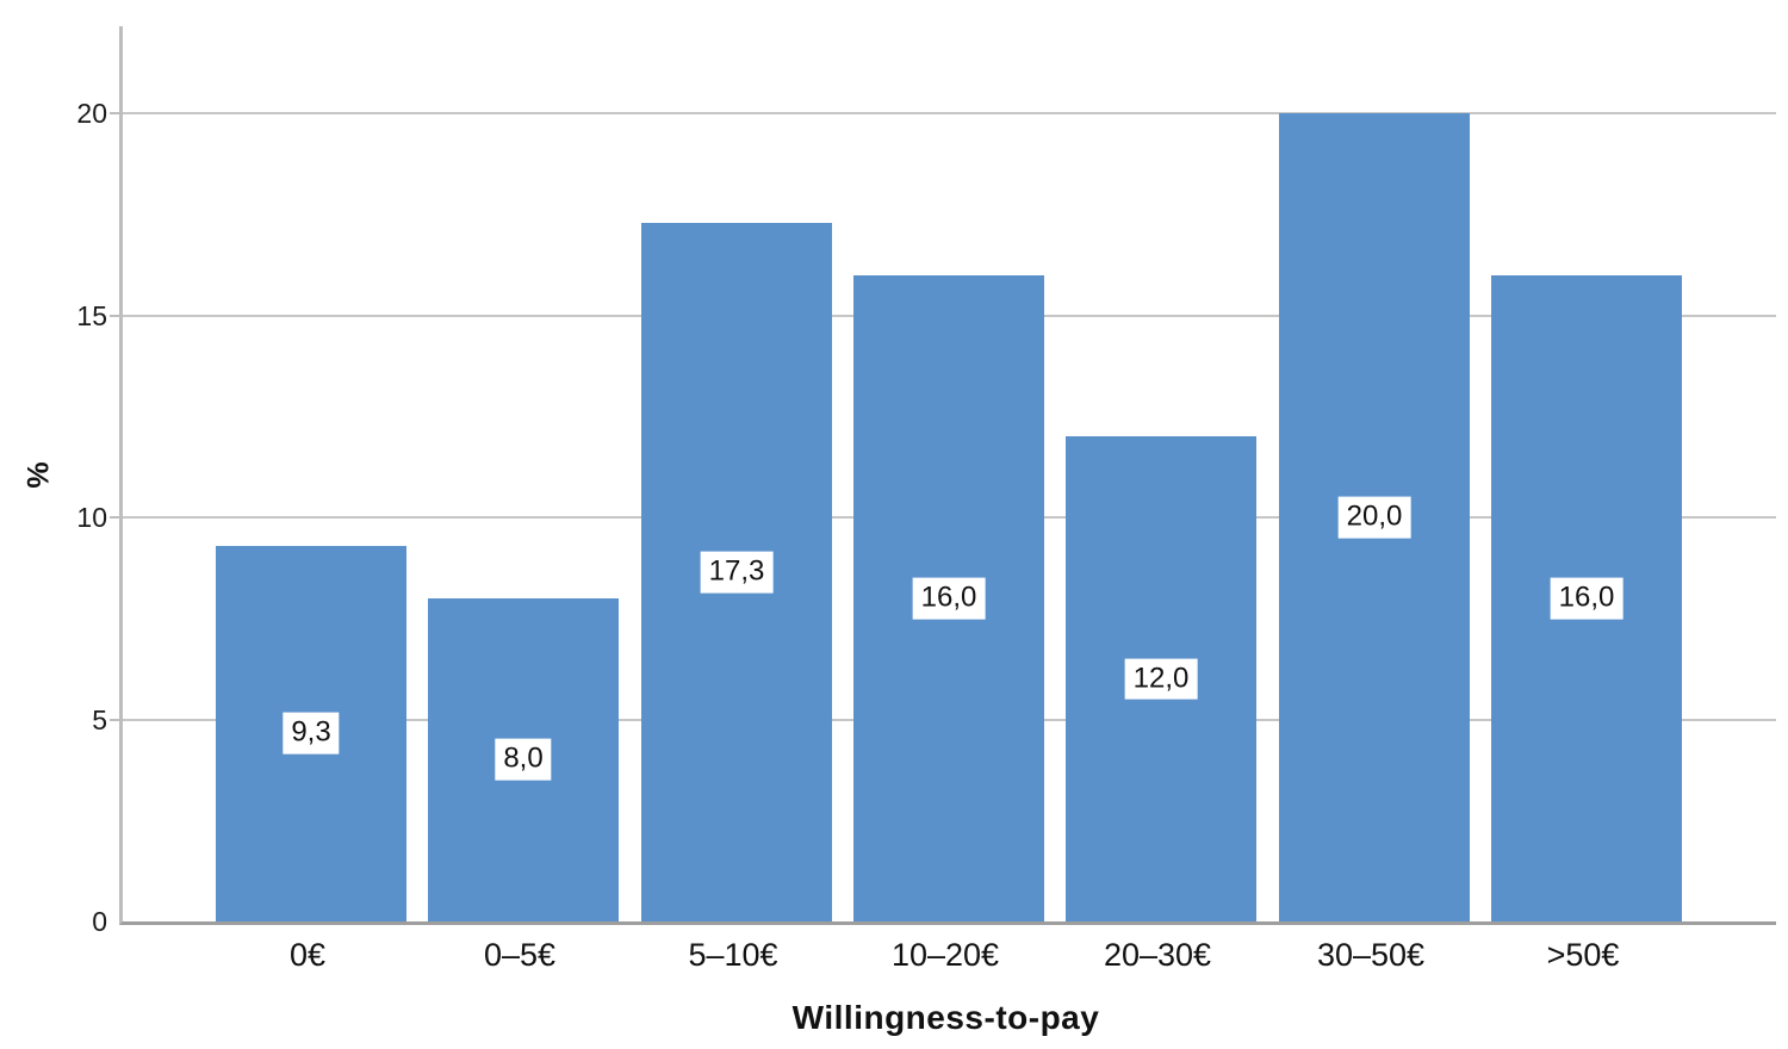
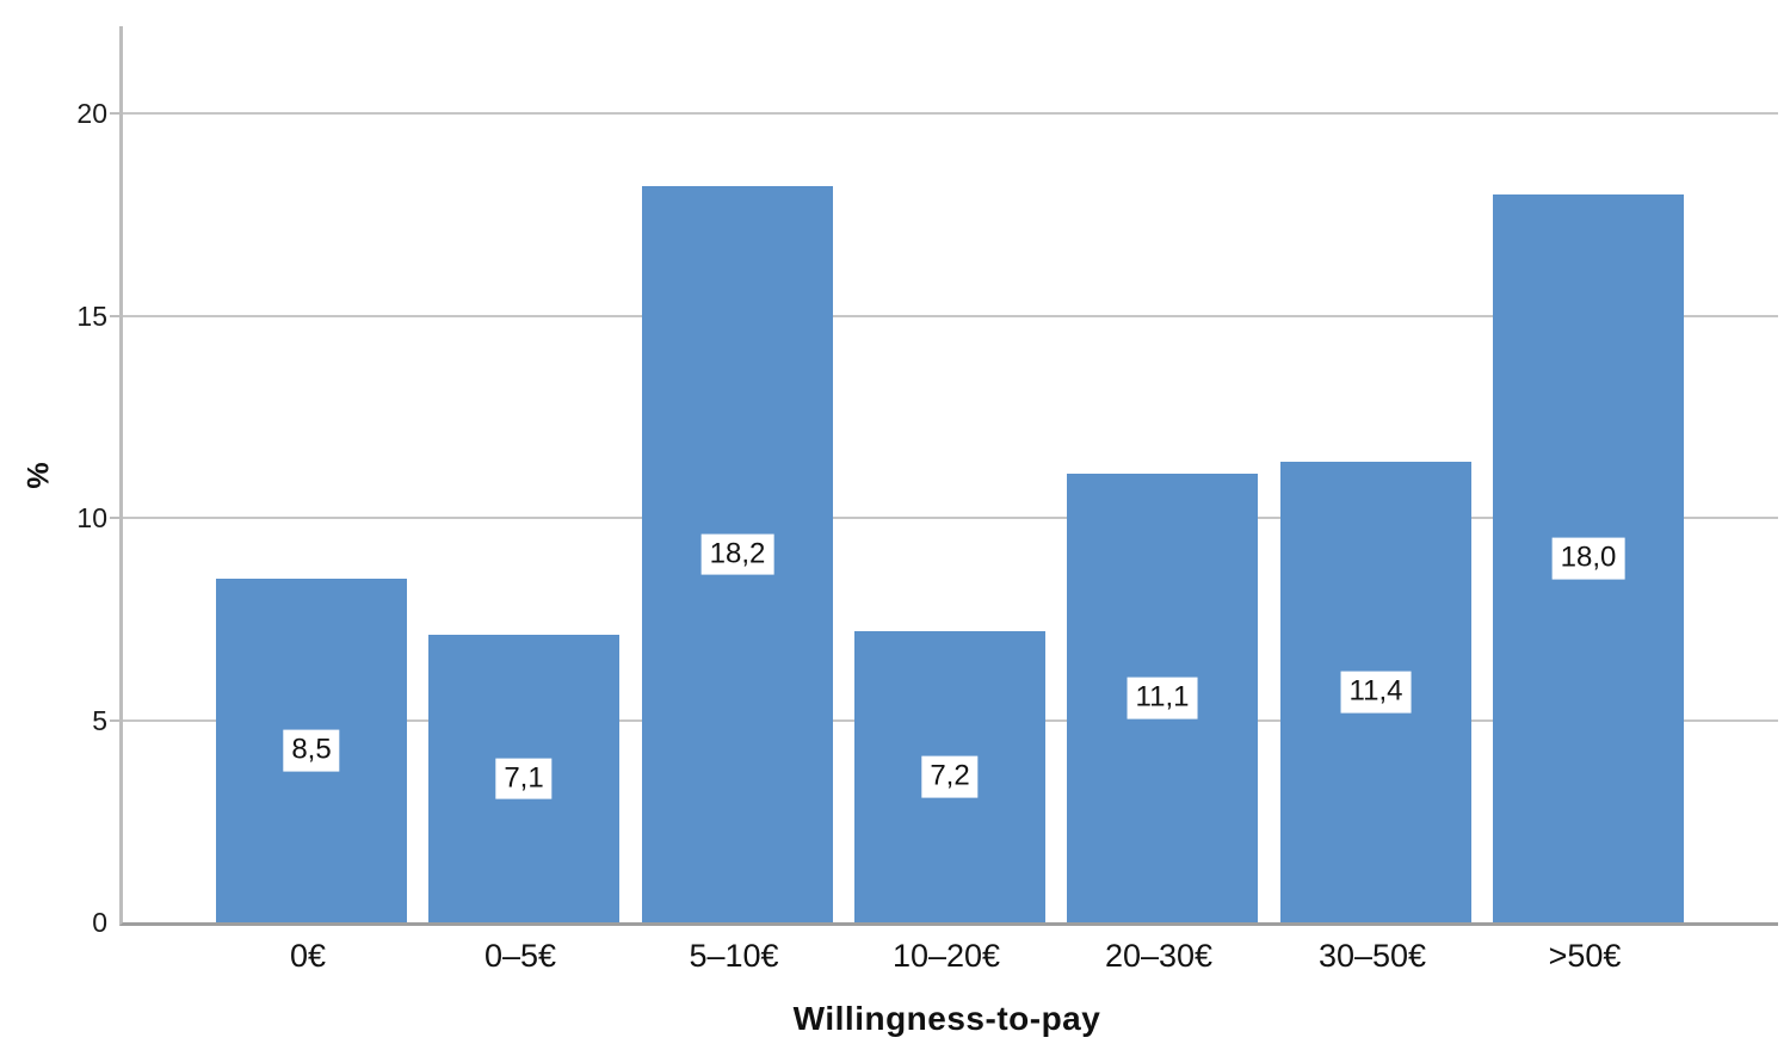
0€: 9,3 -> 8,5
0–5€: 8,0 -> 7,1
5–10€: 17,3 -> 18,2
10–20€: 16,0 -> 7,2
20–30€: 12,0 -> 11,1
30–50€: 20,0 -> 11,4
>50€: 16,0 -> 18,0
